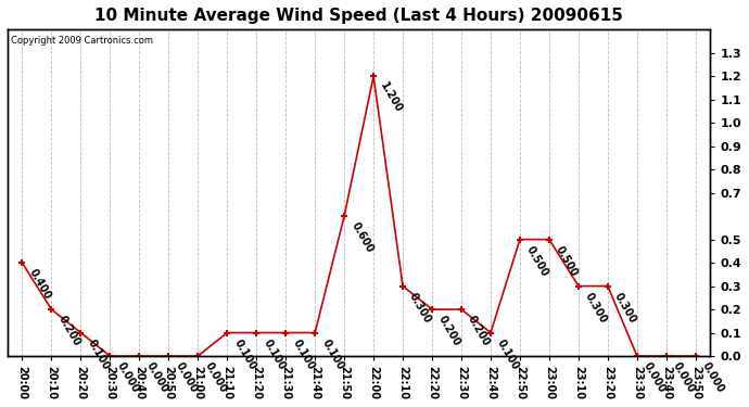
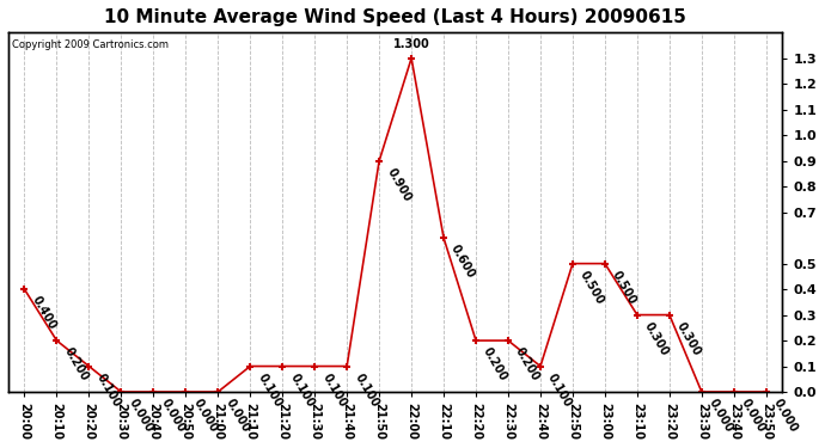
21:50: 0.600 -> 0.900
22:00: 1.200 -> 1.300
22:10: 0.300 -> 0.600
